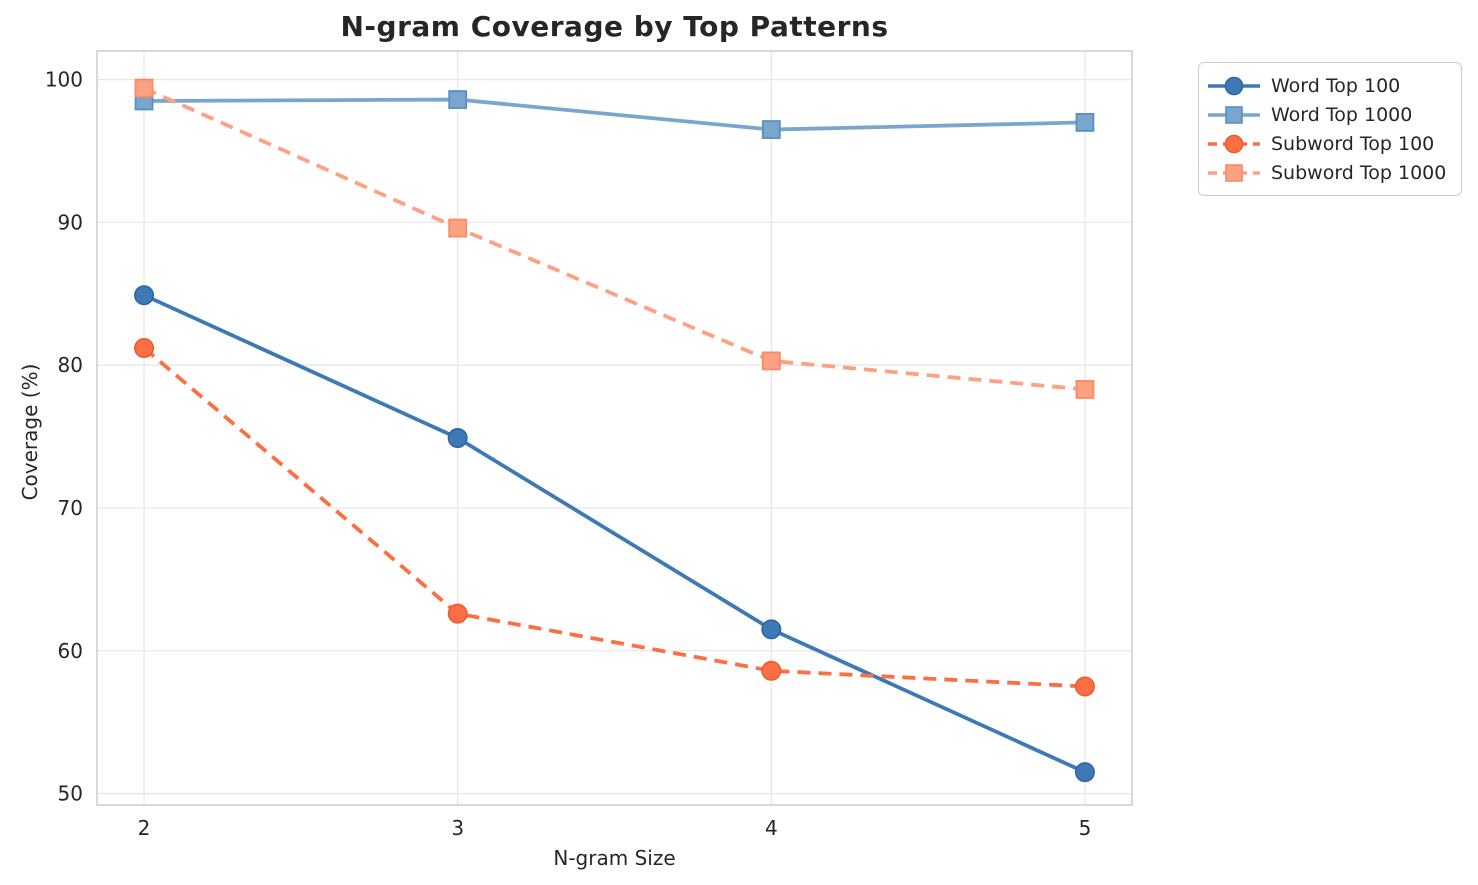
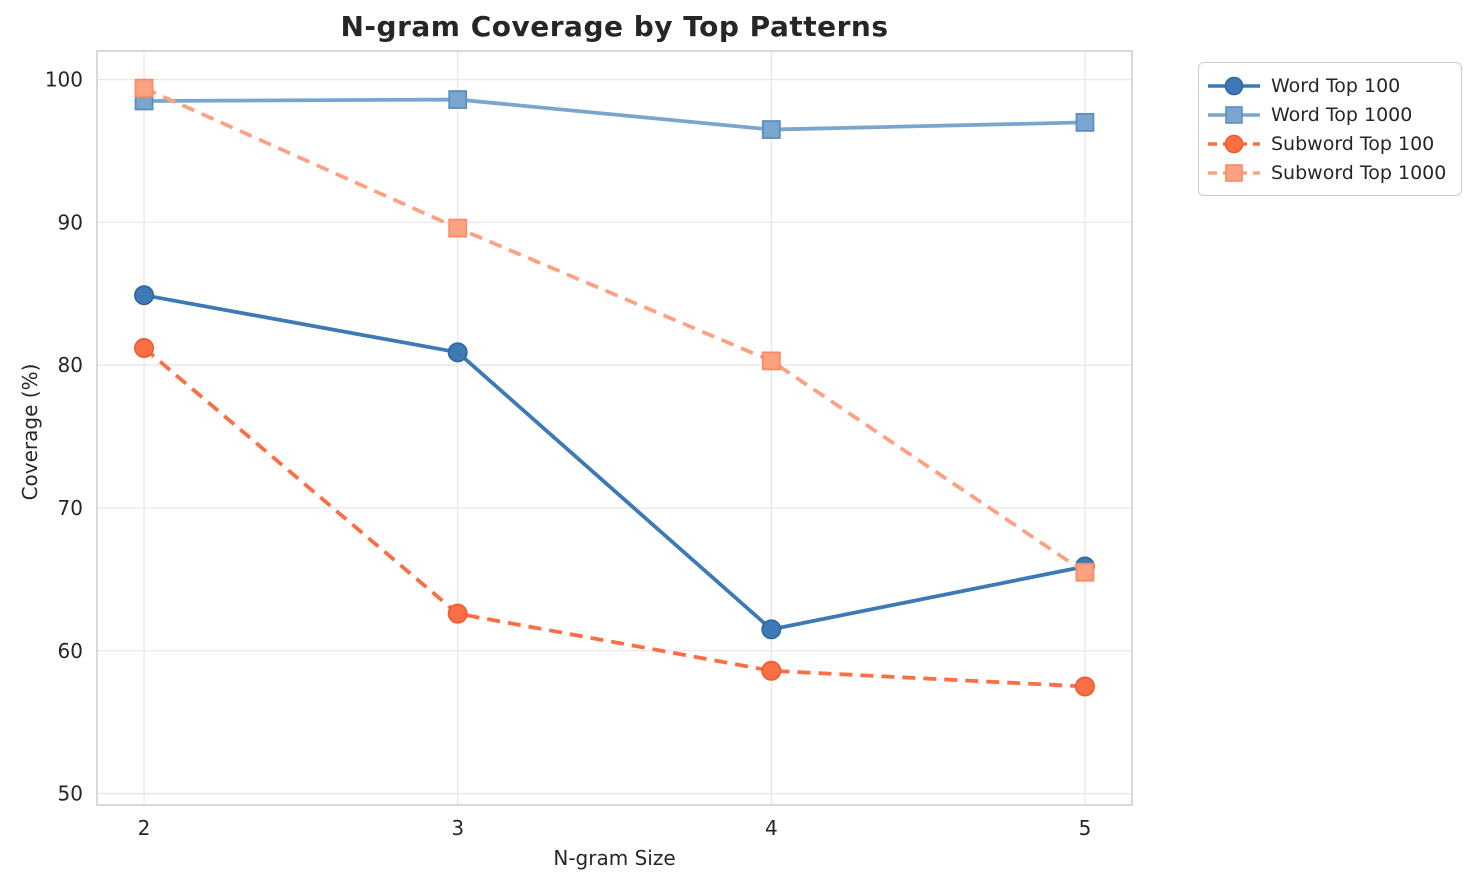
Word Top 100/3: 74.9 -> 80.9
Word Top 100/5: 51.5 -> 65.9
Subword Top 1000/5: 78.3 -> 65.5
